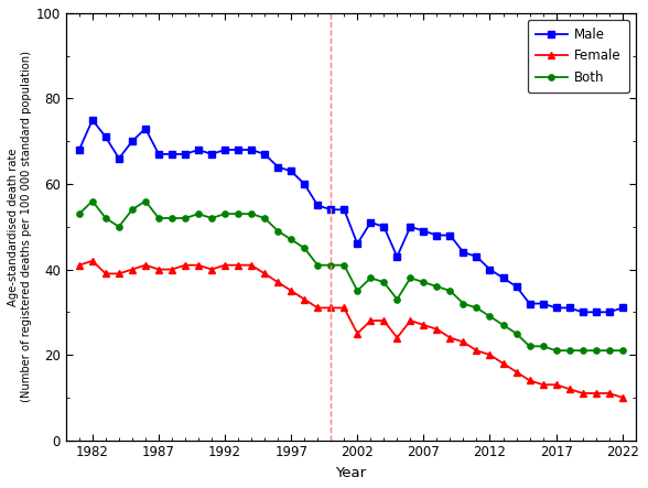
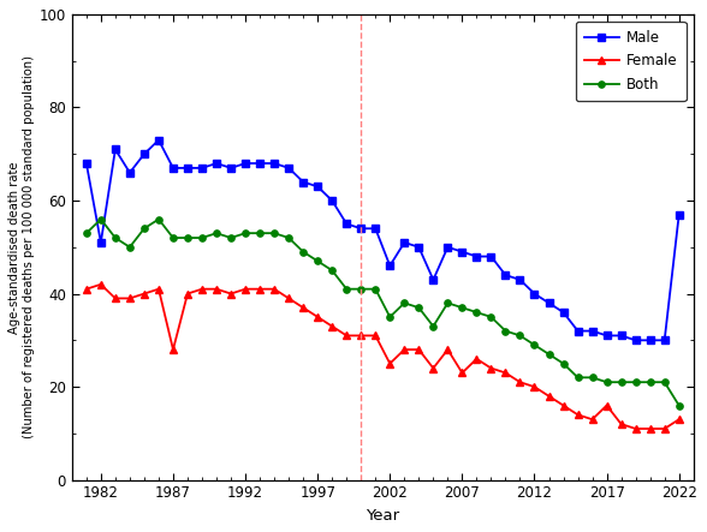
Male/1982: 75 -> 51
Female/1987: 40 -> 28
Female/2007: 27 -> 23
Female/2017: 13 -> 16
Male/2022: 31 -> 57
Female/2022: 10 -> 13
Both/2022: 21 -> 16
